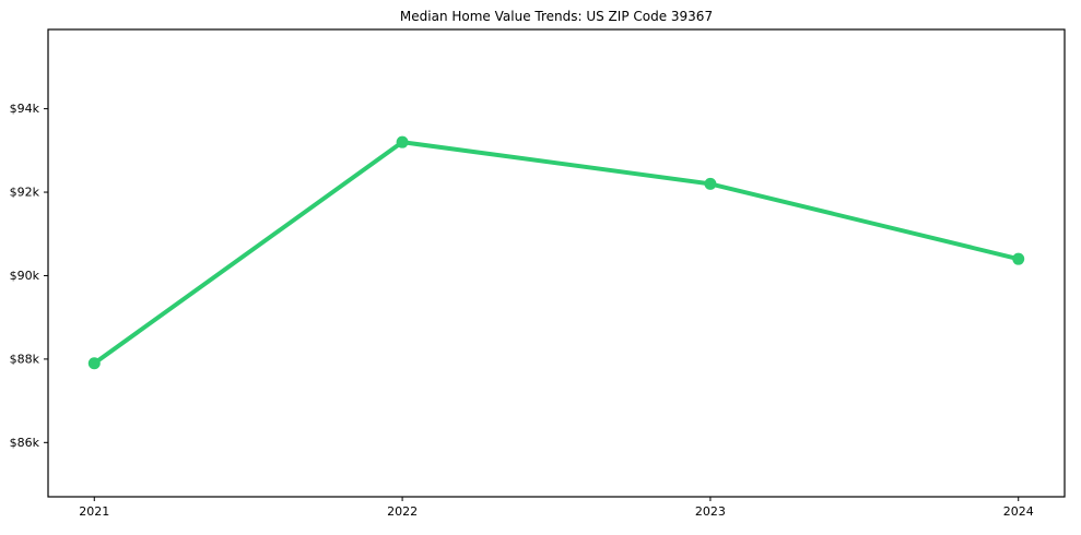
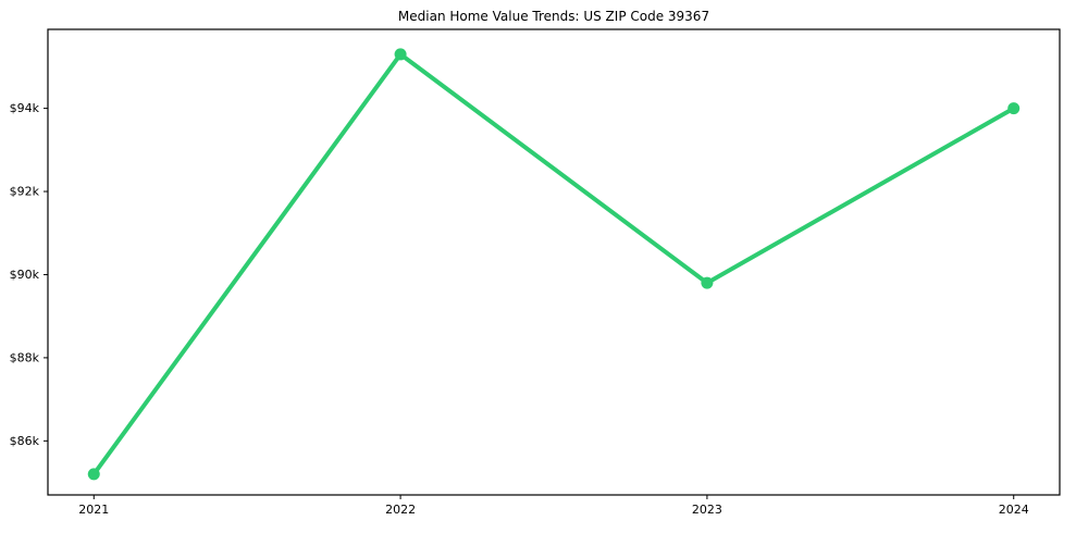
2021: $87.9k -> $85.2k
2022: $93.2k -> $95.3k
2023: $92.2k -> $89.8k
2024: $90.4k -> $94.0k
